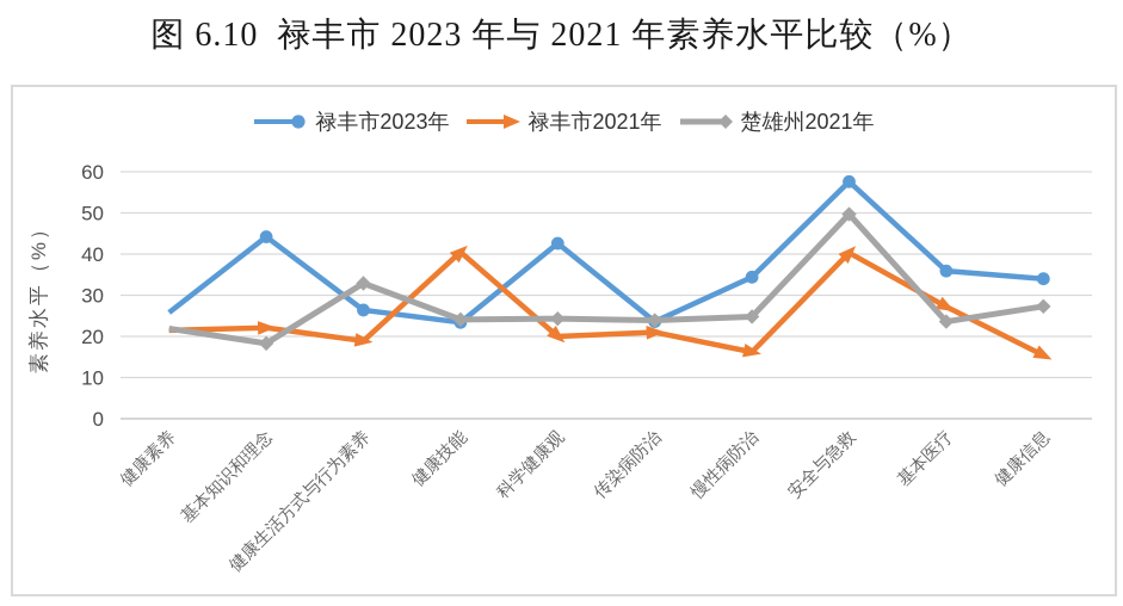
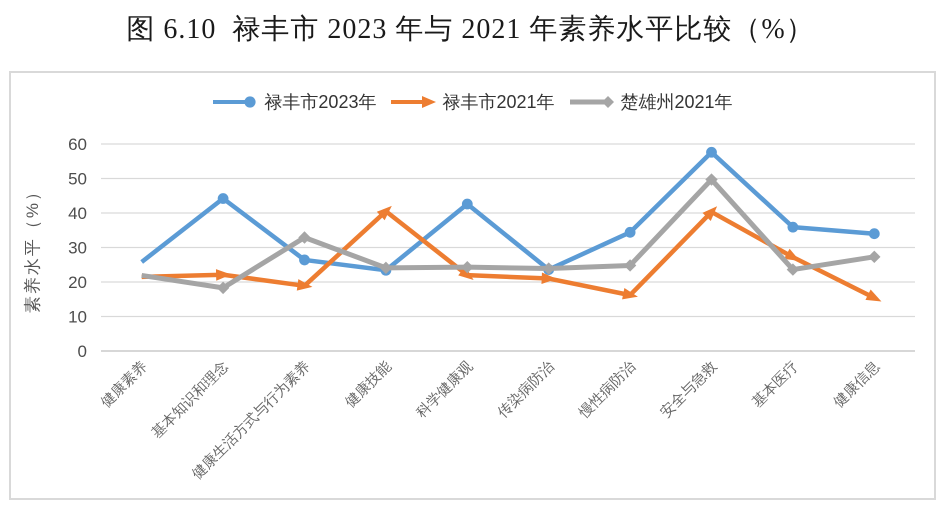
禄丰市2021年/科学健康观: 20 -> 22
